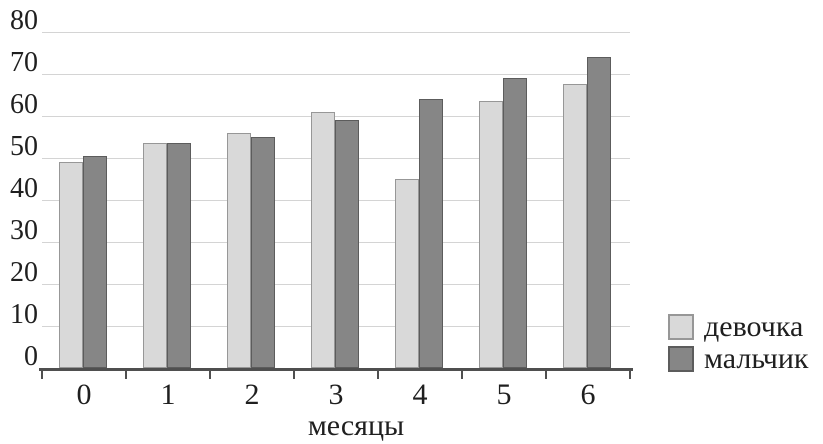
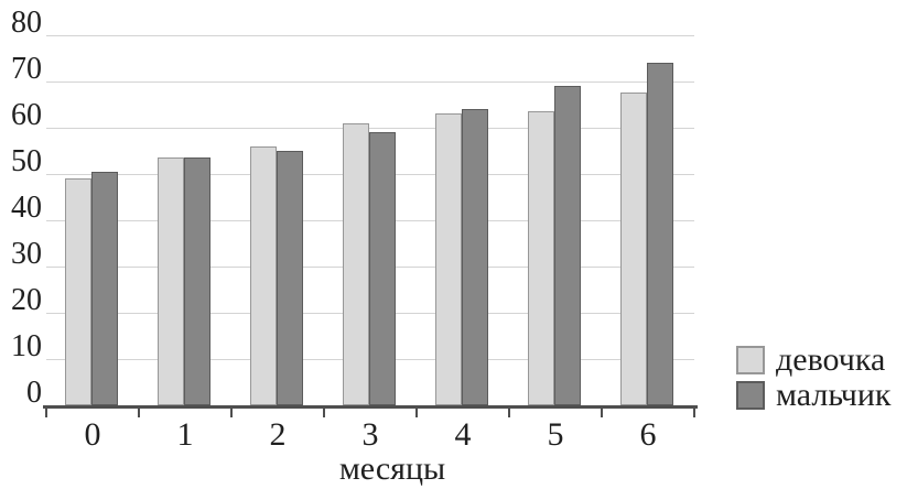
девочка/4: 45 -> 63
